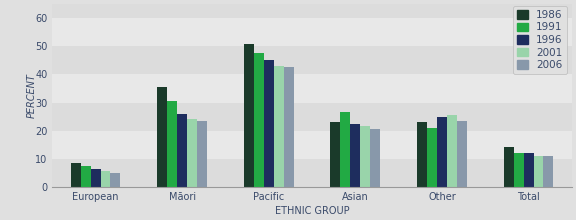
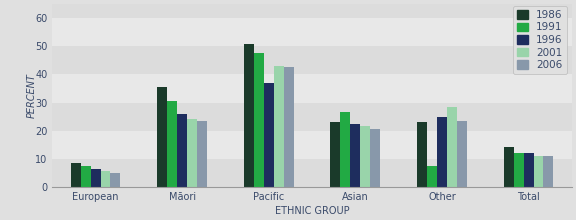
1996/Pacific: 45.0 -> 37.0
1991/Other: 21.0 -> 7.5
2001/Other: 25.5 -> 28.5
